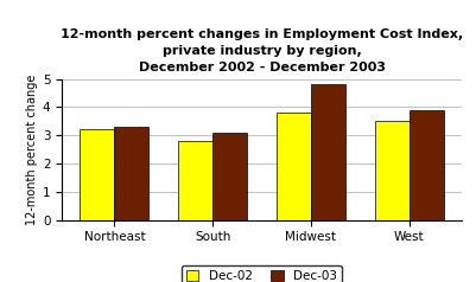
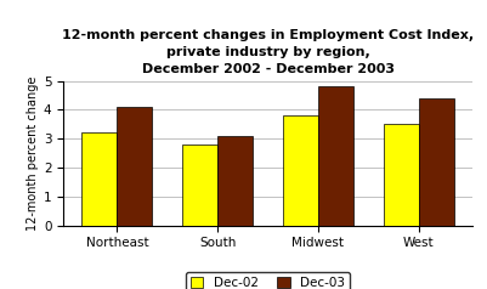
Dec-03/Northeast: 3.3 -> 4.1
Dec-03/West: 3.9 -> 4.4
